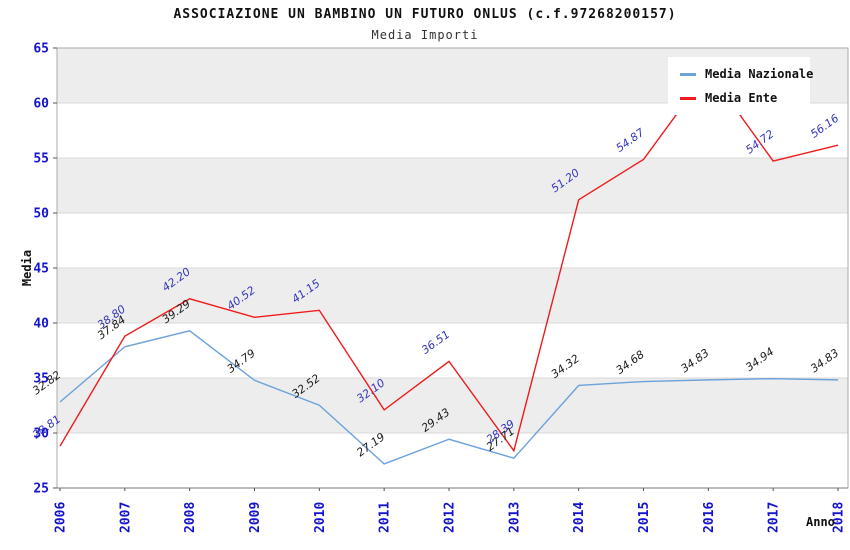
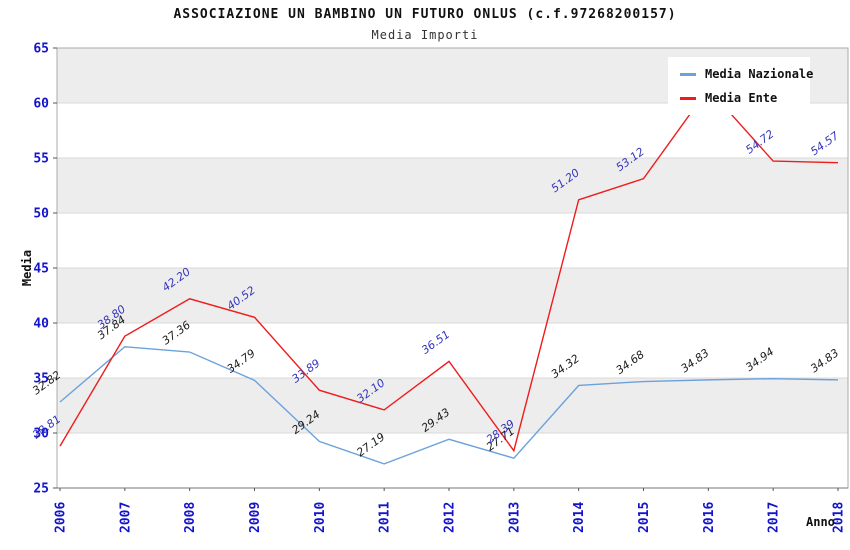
Media Nazionale/2008: 39.29 -> 37.36
Media Nazionale/2010: 32.52 -> 29.24
Media Ente/2010: 41.15 -> 33.89
Media Ente/2015: 54.87 -> 53.12
Media Ente/2016: 62.9 -> 61.3
Media Ente/2018: 56.16 -> 54.57
